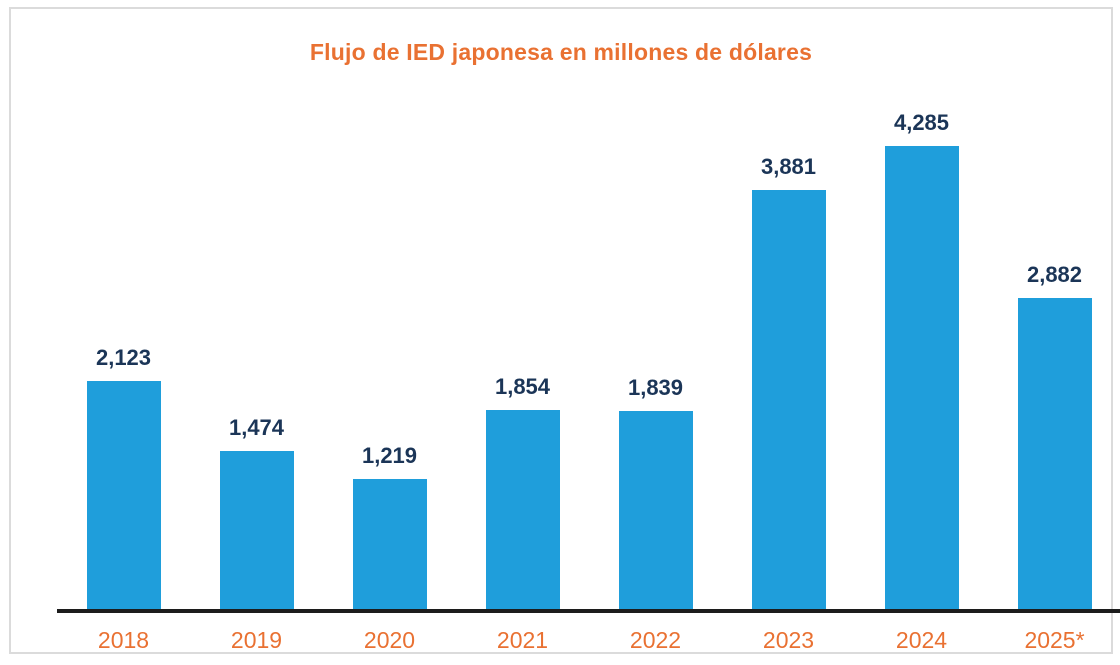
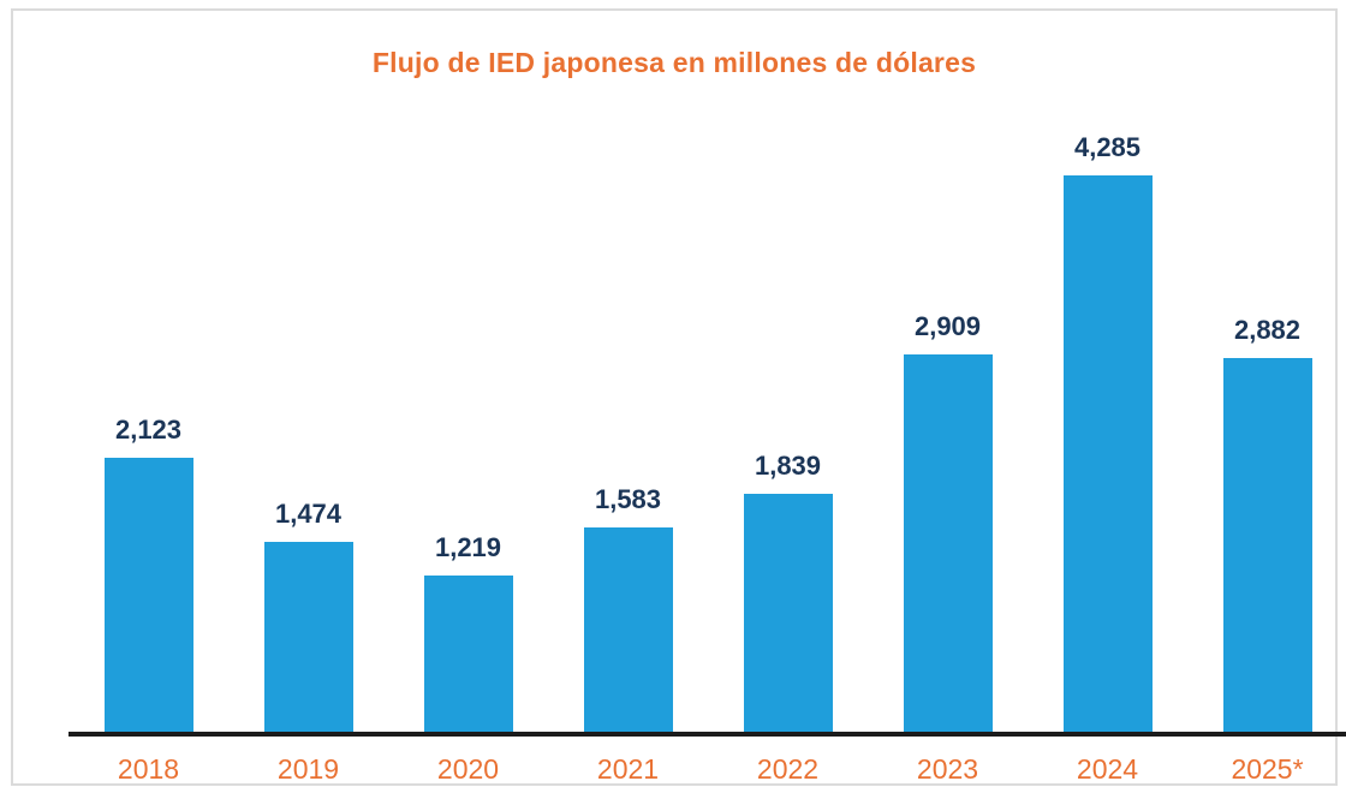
2021: 1,854 -> 1,583
2023: 3,881 -> 2,909
